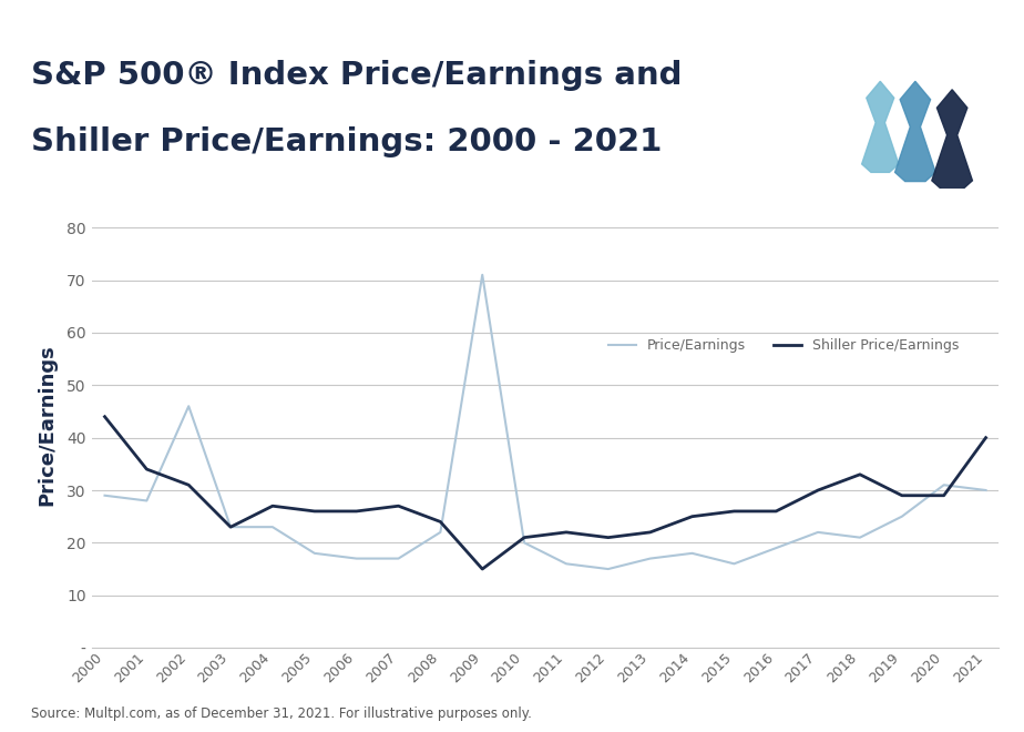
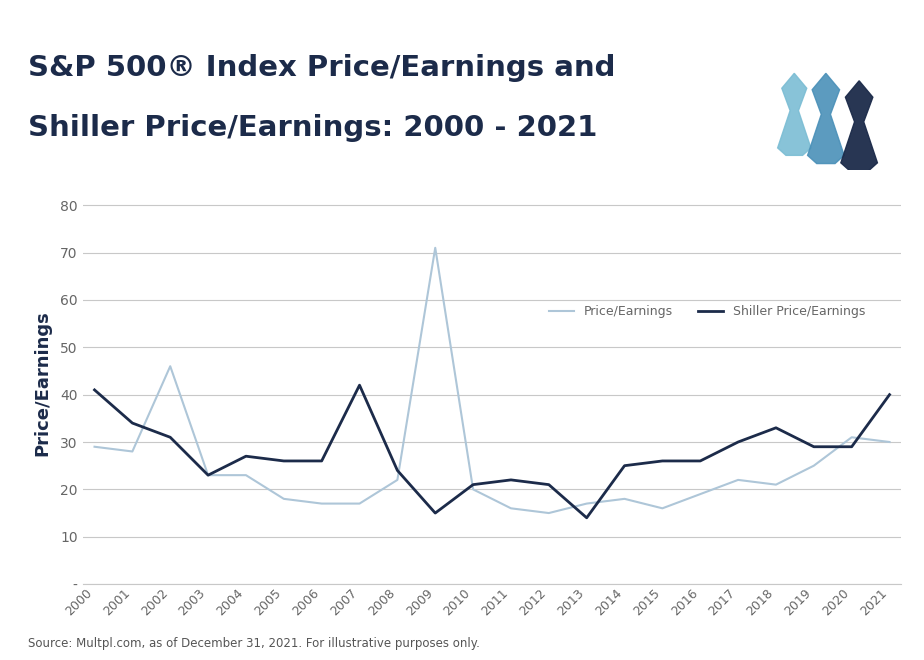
Shiller Price/Earnings/2000: 44 -> 41
Shiller Price/Earnings/2007: 27 -> 42
Shiller Price/Earnings/2013: 22 -> 14
